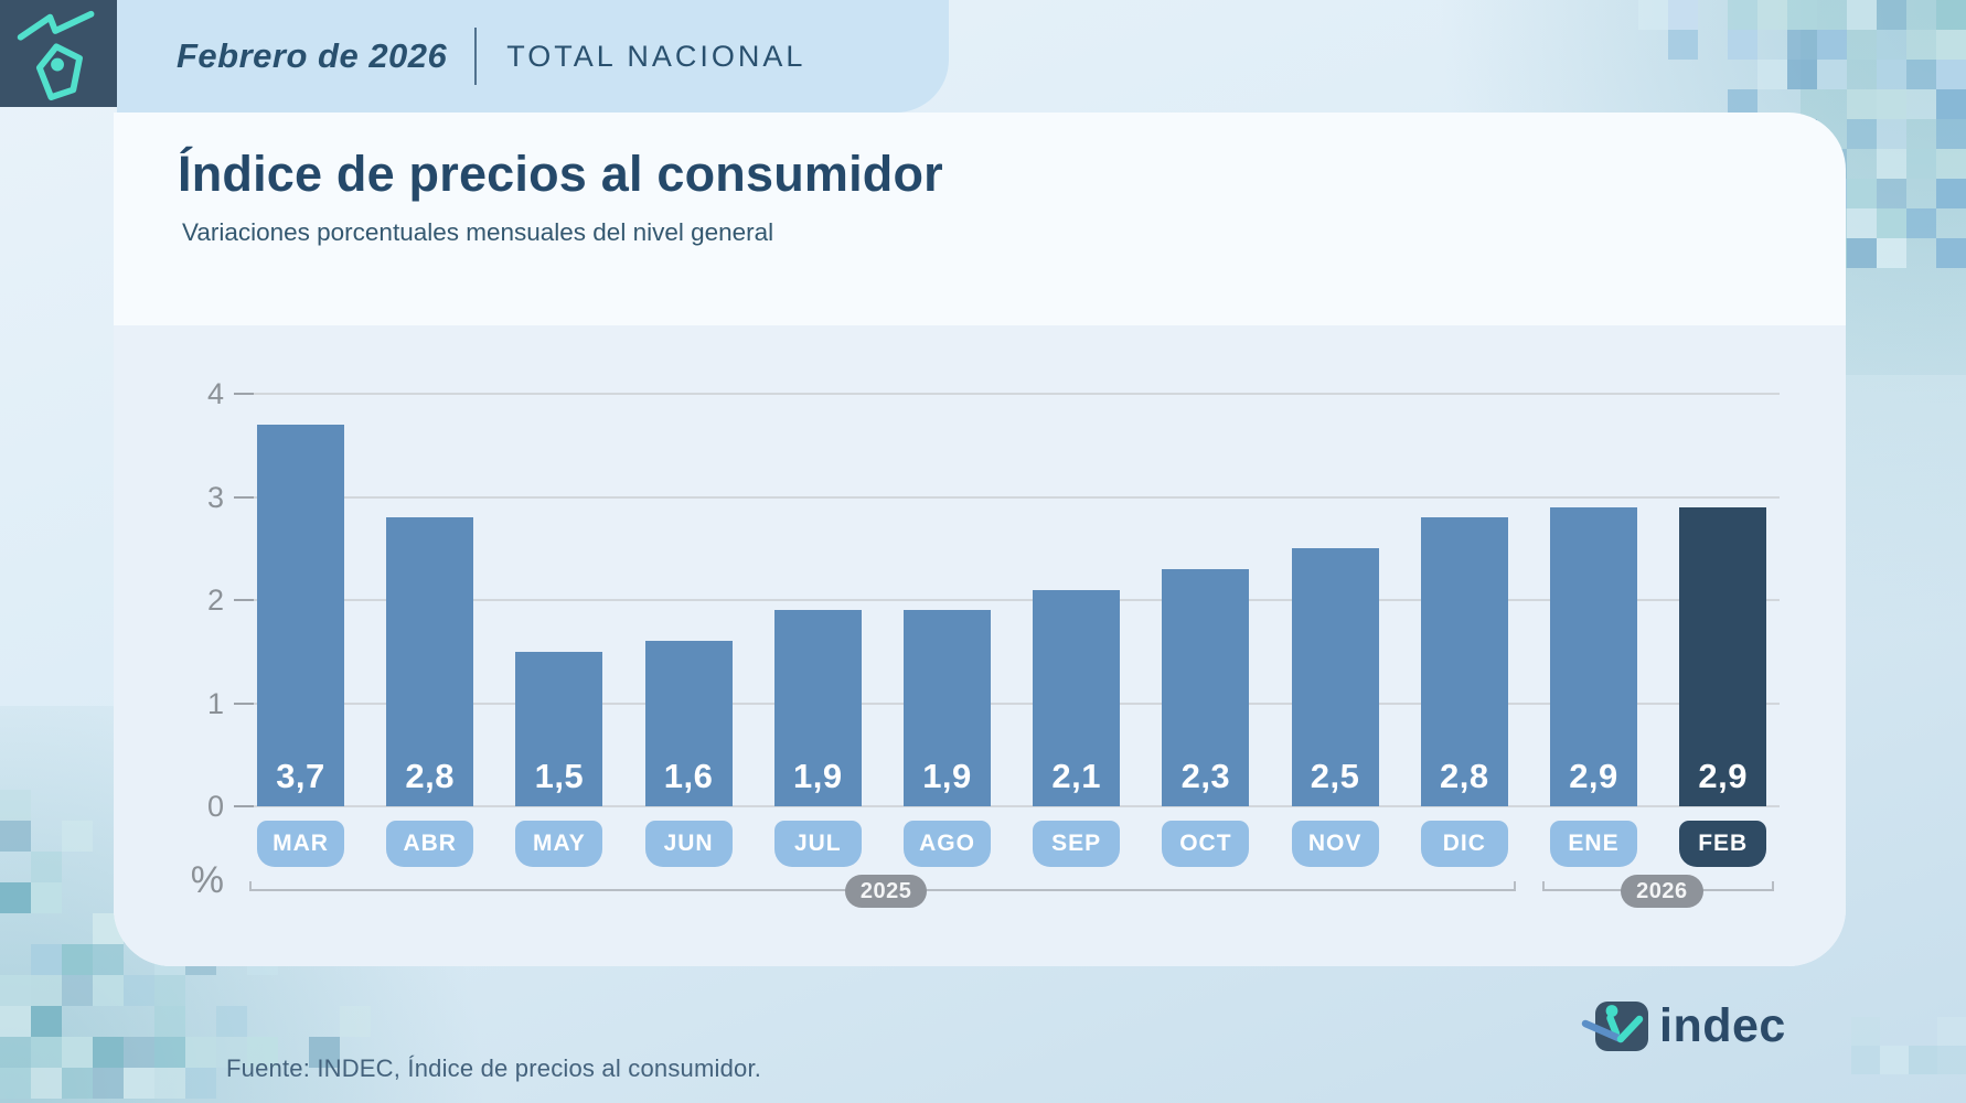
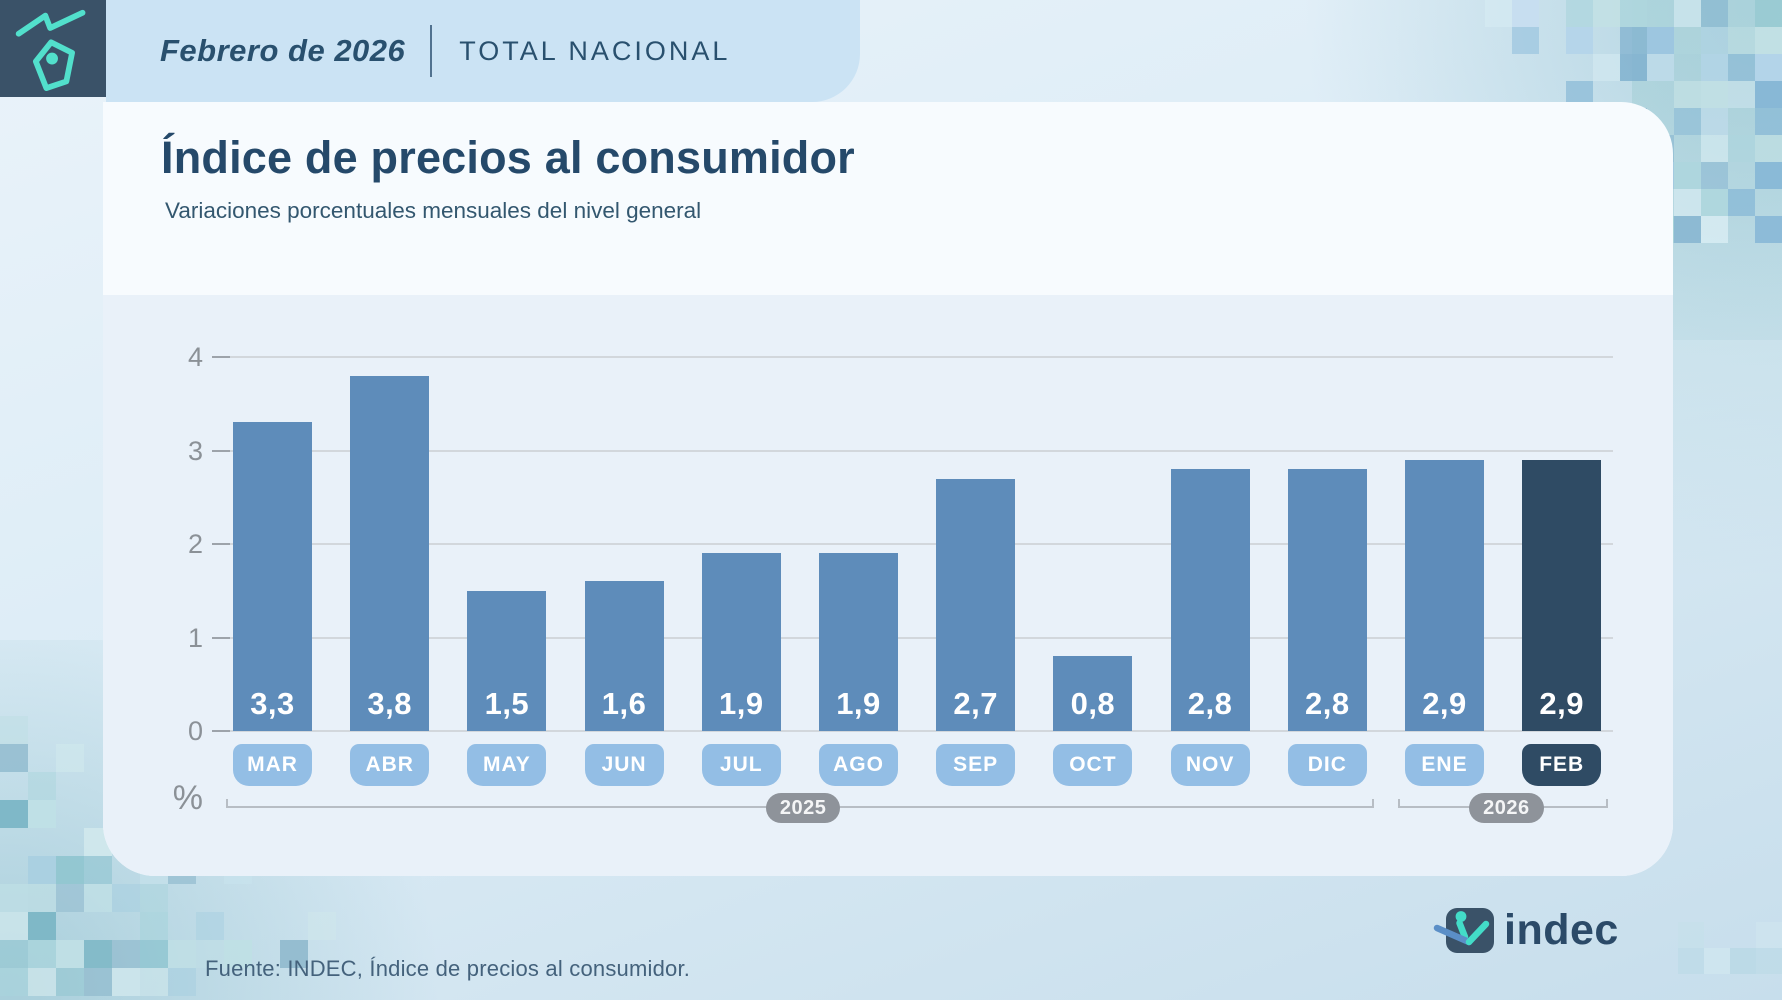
MAR: 3,7 -> 3,3
ABR: 2,8 -> 3,8
SEP: 2,1 -> 2,7
OCT: 2,3 -> 0,8
NOV: 2,5 -> 2,8
